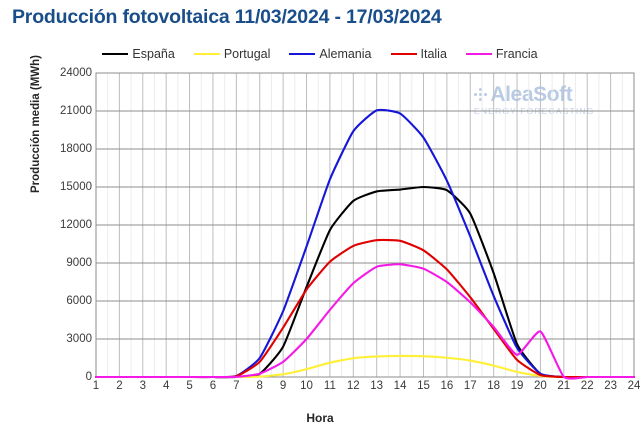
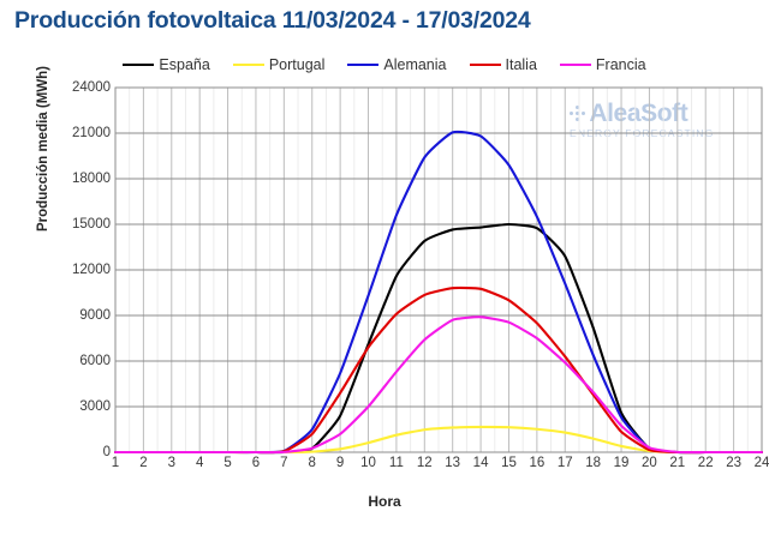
Francia/20: 3600 -> 300
